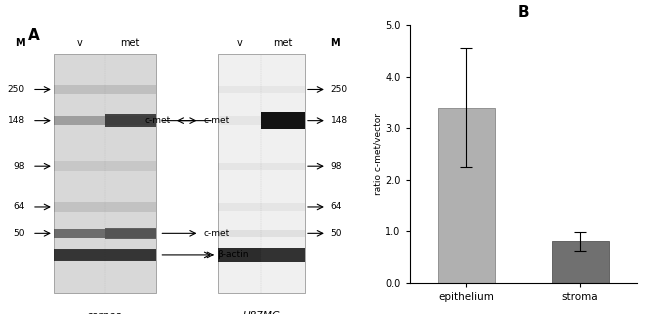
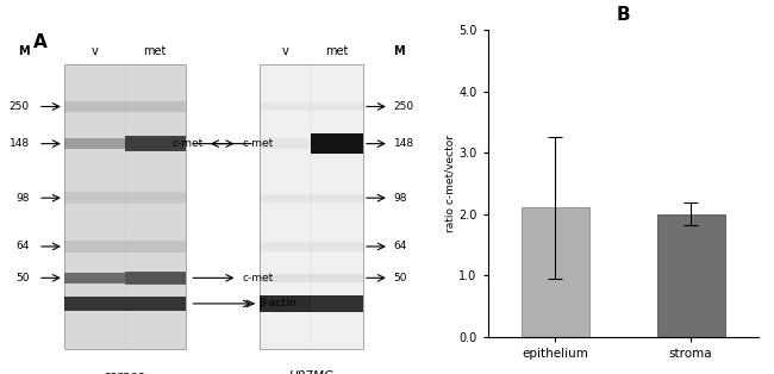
epithelium: 3.4 -> 2.1
stroma: 0.8 -> 2.0
